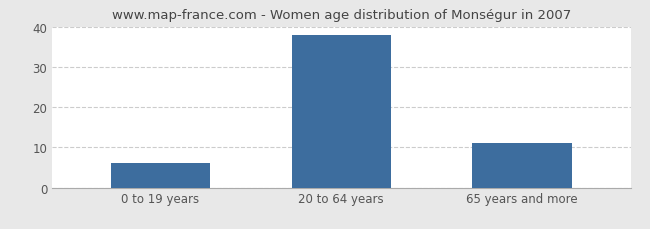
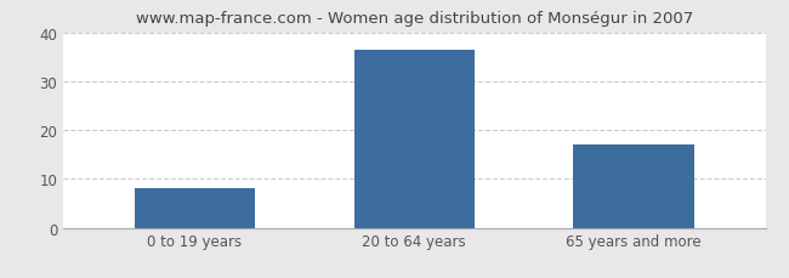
0 to 19 years: 6.0 -> 8.0
20 to 64 years: 38.0 -> 36.5
65 years and more: 11.0 -> 17.0
